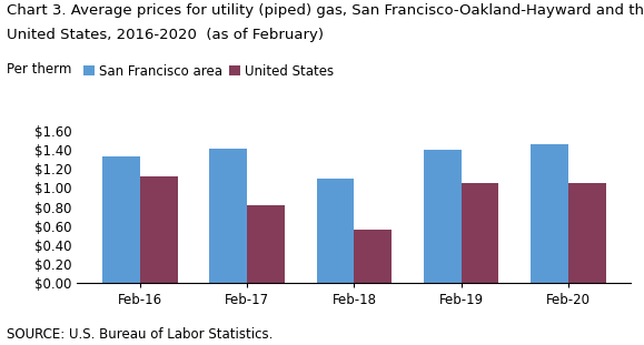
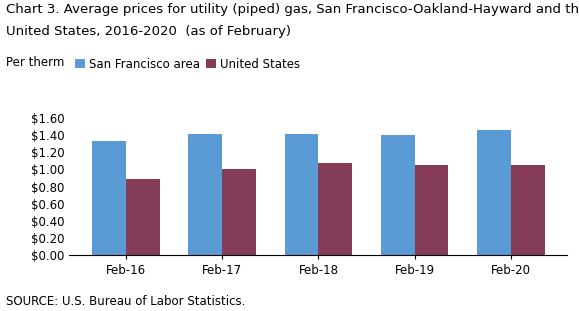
United States/Feb-16: $1.12 -> $0.89
United States/Feb-17: $0.82 -> $1.00
San Francisco area/Feb-18: $1.10 -> $1.42
United States/Feb-18: $0.56 -> $1.07
